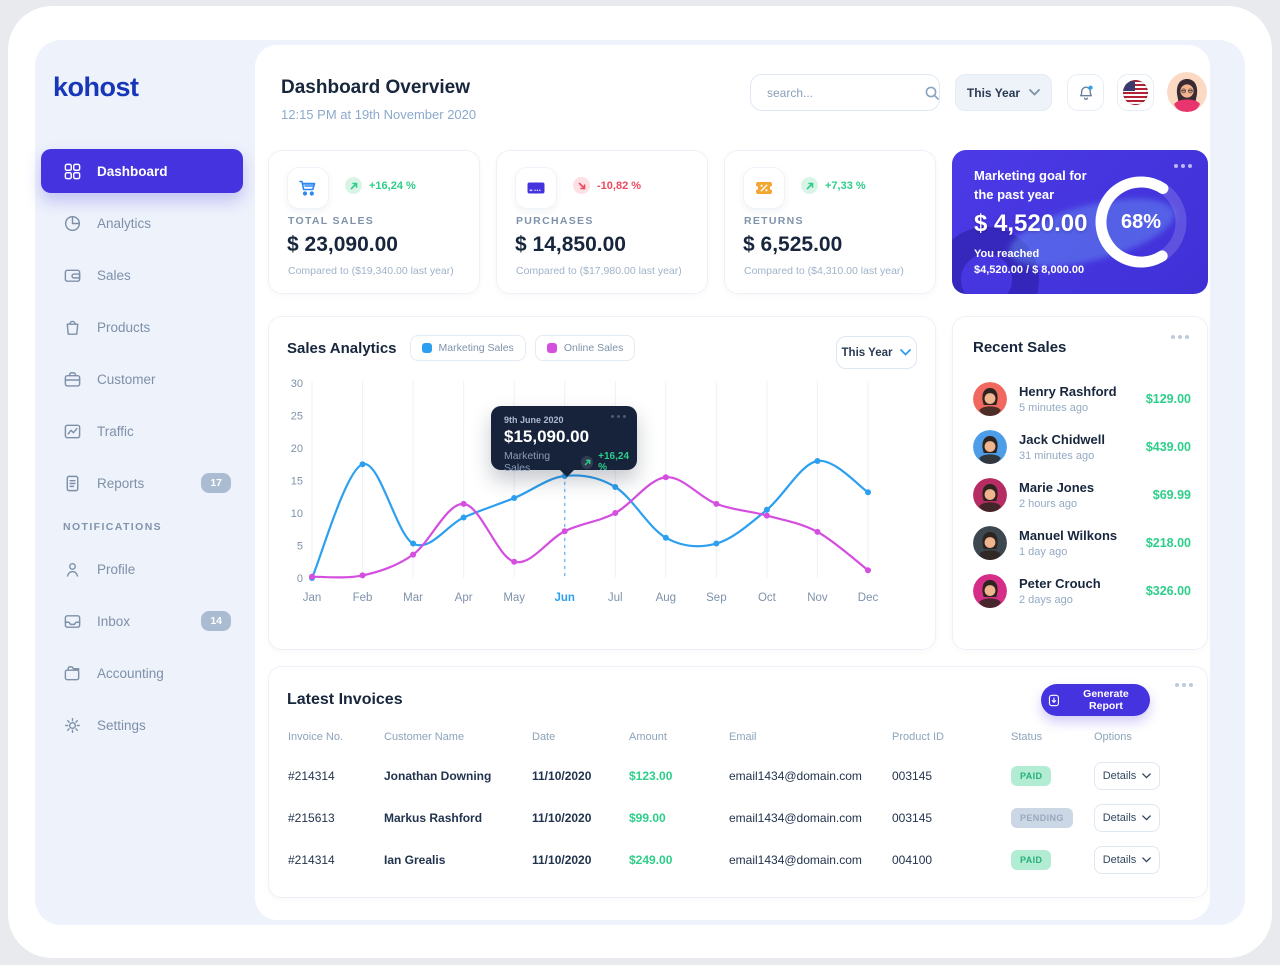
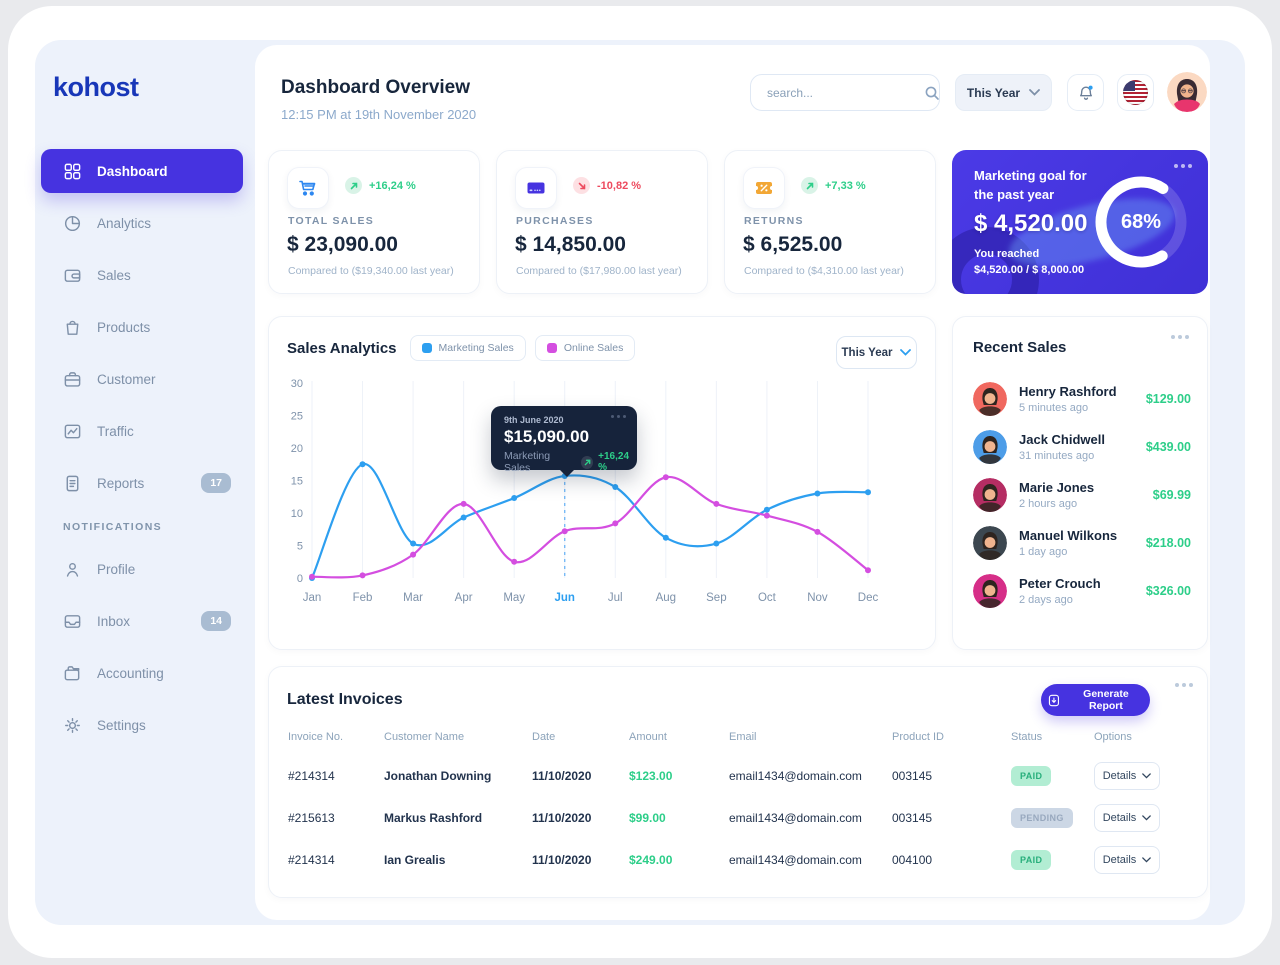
Online Sales/Jul: 10 -> 8
Marketing Sales/Nov: 18 -> 13
